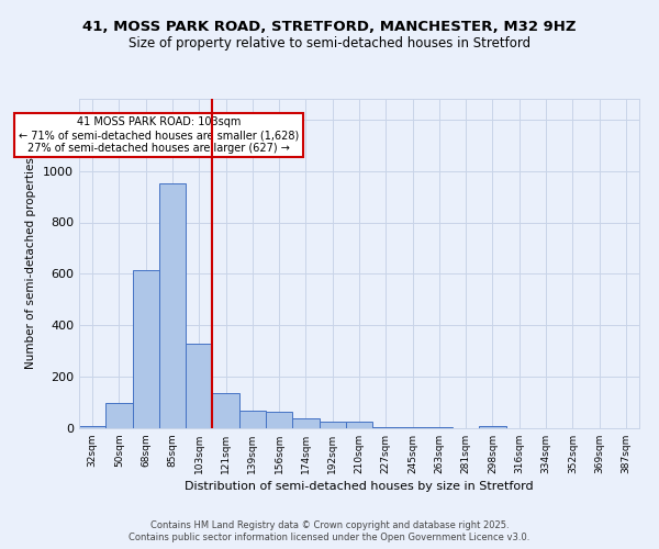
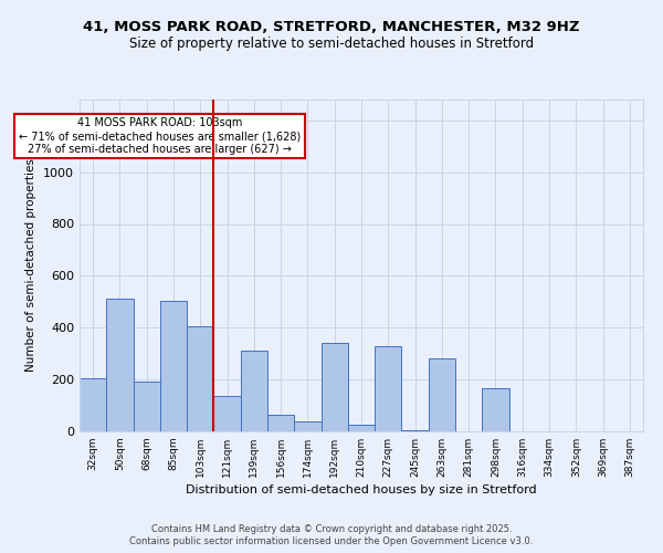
32sqm: 8 -> 205
50sqm: 100 -> 510
68sqm: 615 -> 190
85sqm: 950 -> 505
103sqm: 330 -> 405
139sqm: 70 -> 310
192sqm: 25 -> 340
227sqm: 5 -> 330
263sqm: 5 -> 280
298sqm: 8 -> 165
